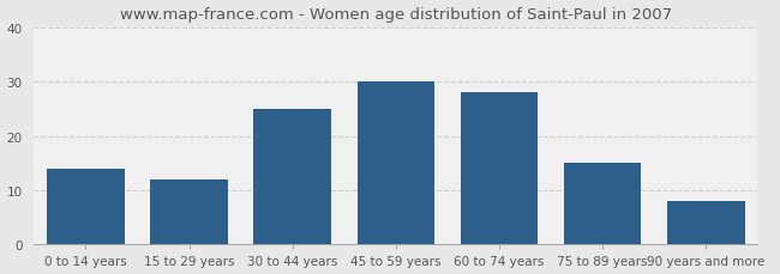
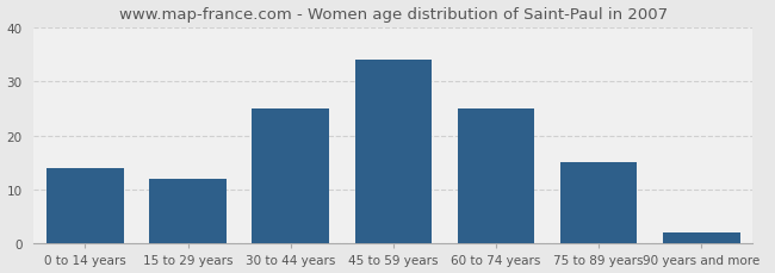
45 to 59 years: 30 -> 34
60 to 74 years: 28 -> 25
90 years and more: 8 -> 2
